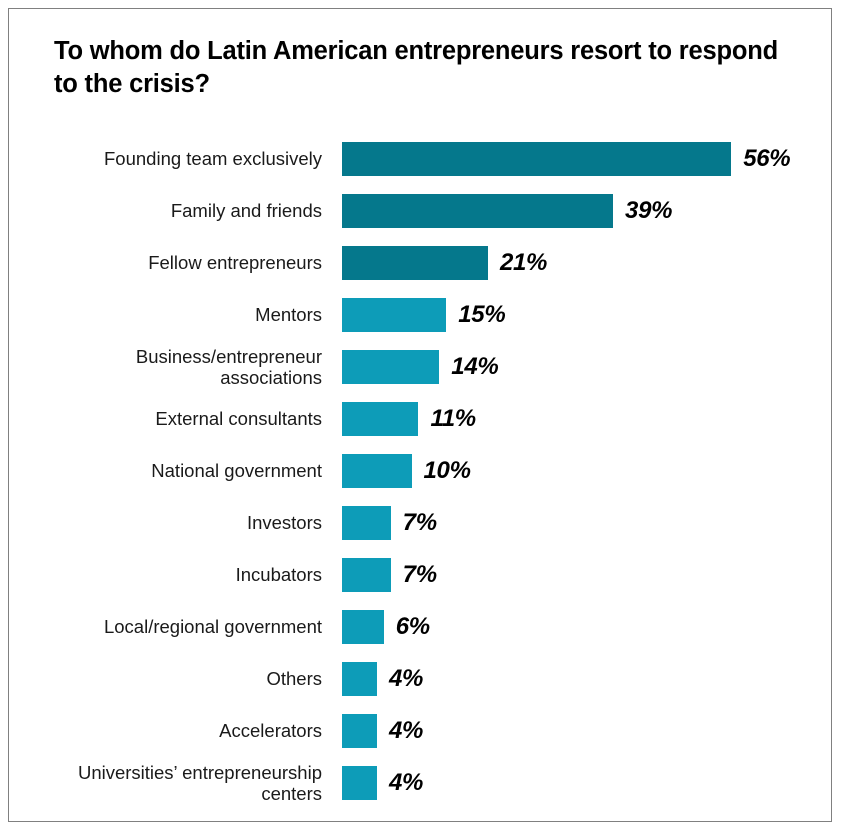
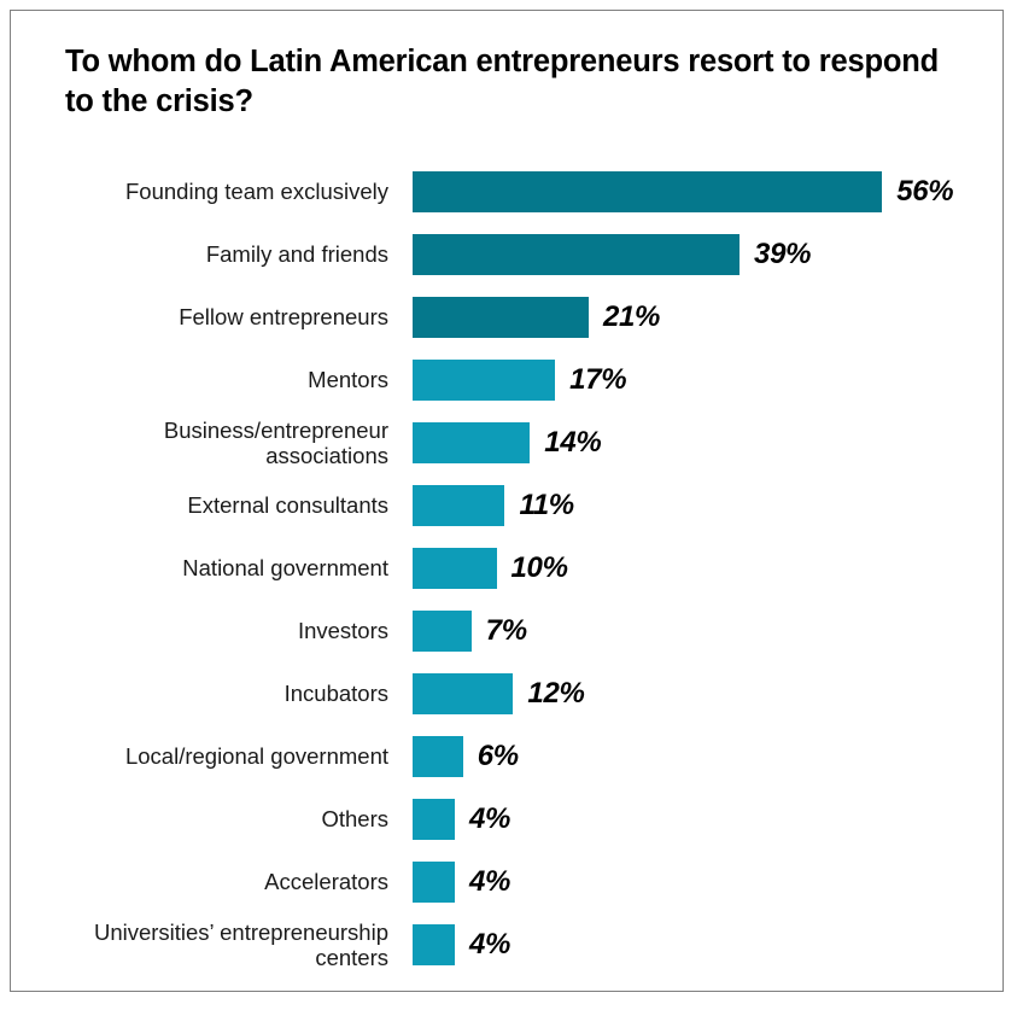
Mentors: 15% -> 17%
Incubators: 7% -> 12%
